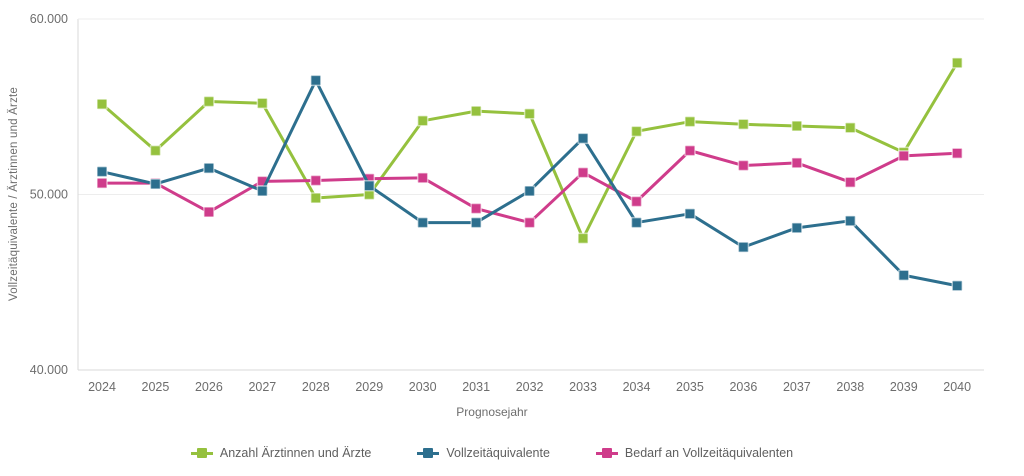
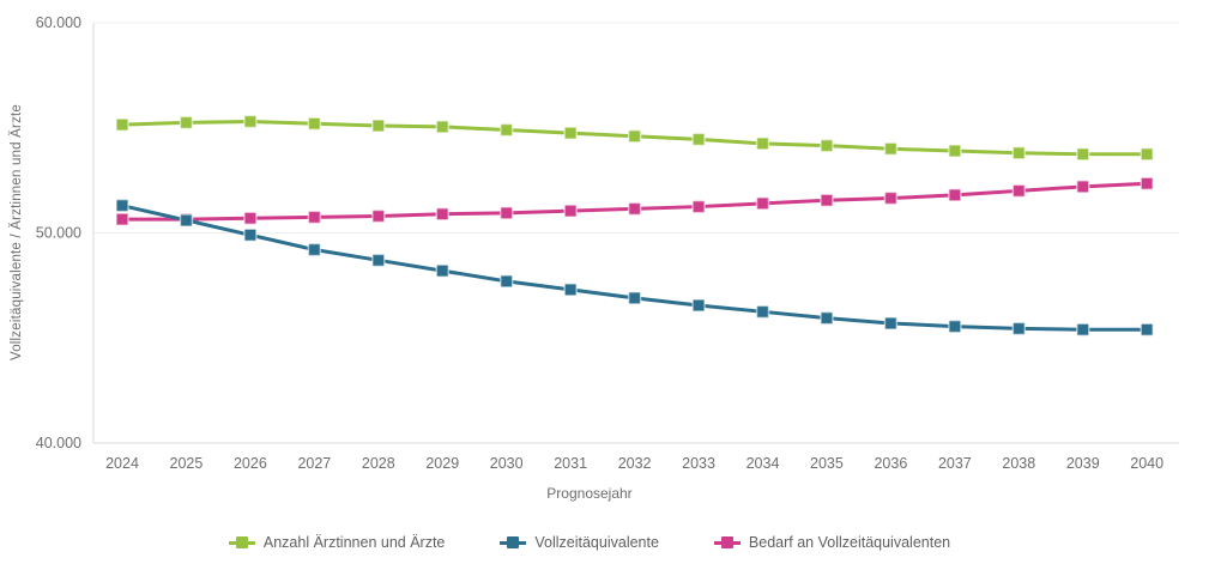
Anzahl Ärztinnen und Ärzte/2025: 52500 -> 55200
Vollzeitäquivalente/2026: 51500 -> 49900
Bedarf an Vollzeitäquivalenten/2026: 49000 -> 50700
Vollzeitäquivalente/2027: 50200 -> 49200
Anzahl Ärztinnen und Ärzte/2028: 49800 -> 55100
Vollzeitäquivalente/2028: 56500 -> 48700
Anzahl Ärztinnen und Ärzte/2029: 50000 -> 55000
Vollzeitäquivalente/2029: 50500 -> 48200
Anzahl Ärztinnen und Ärzte/2030: 54200 -> 54900
Vollzeitäquivalente/2030: 48400 -> 47700
Vollzeitäquivalente/2031: 48400 -> 47300
Bedarf an Vollzeitäquivalenten/2031: 49200 -> 51000
Vollzeitäquivalente/2032: 50200 -> 46900
Bedarf an Vollzeitäquivalenten/2032: 48400 -> 51200
Anzahl Ärztinnen und Ärzte/2033: 47500 -> 54400
Vollzeitäquivalente/2033: 53200 -> 46600
Anzahl Ärztinnen und Ärzte/2034: 53600 -> 54200
Vollzeitäquivalente/2034: 48400 -> 46200
Bedarf an Vollzeitäquivalenten/2034: 49600 -> 51400
Vollzeitäquivalente/2035: 48900 -> 46000
Bedarf an Vollzeitäquivalenten/2035: 52500 -> 51600
Vollzeitäquivalente/2036: 47000 -> 45700
Vollzeitäquivalente/2037: 48100 -> 45600
Vollzeitäquivalente/2038: 48500 -> 45400
Bedarf an Vollzeitäquivalenten/2038: 50700 -> 52000
Anzahl Ärztinnen und Ärzte/2039: 52400 -> 53800
Anzahl Ärztinnen und Ärzte/2040: 57500 -> 53800
Vollzeitäquivalente/2040: 44800 -> 45400
